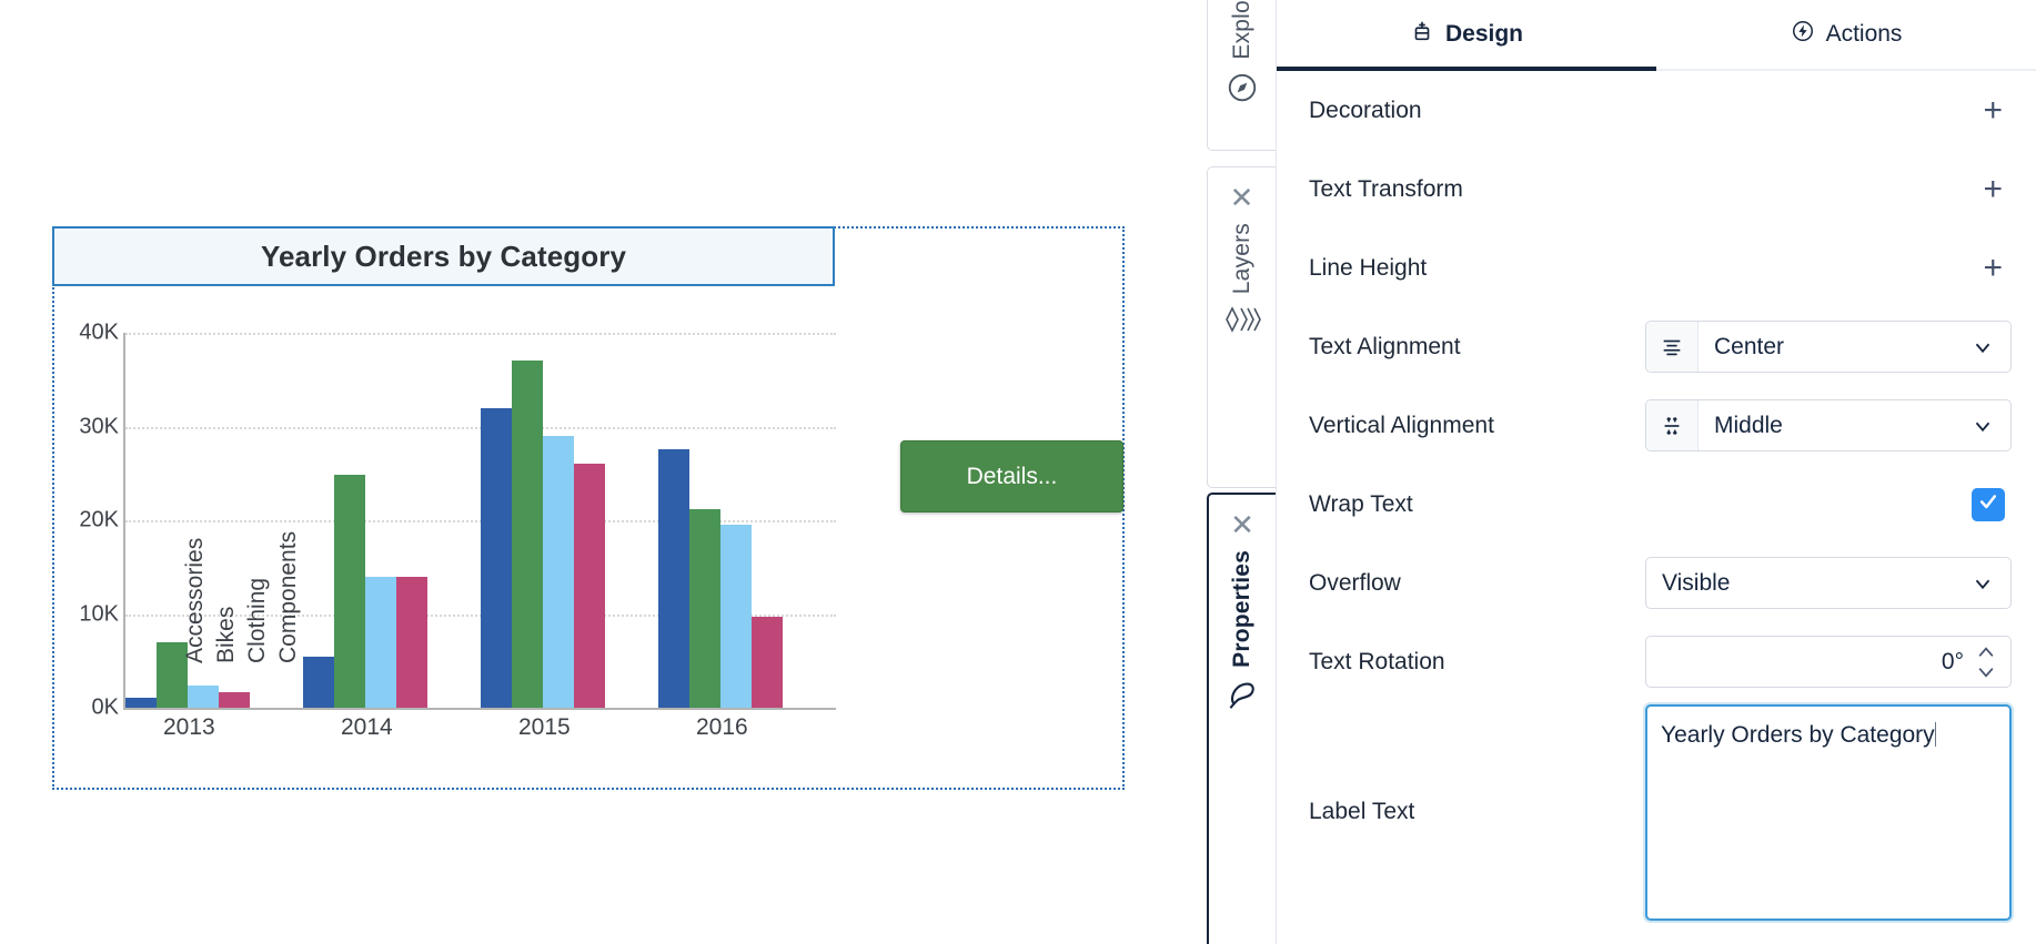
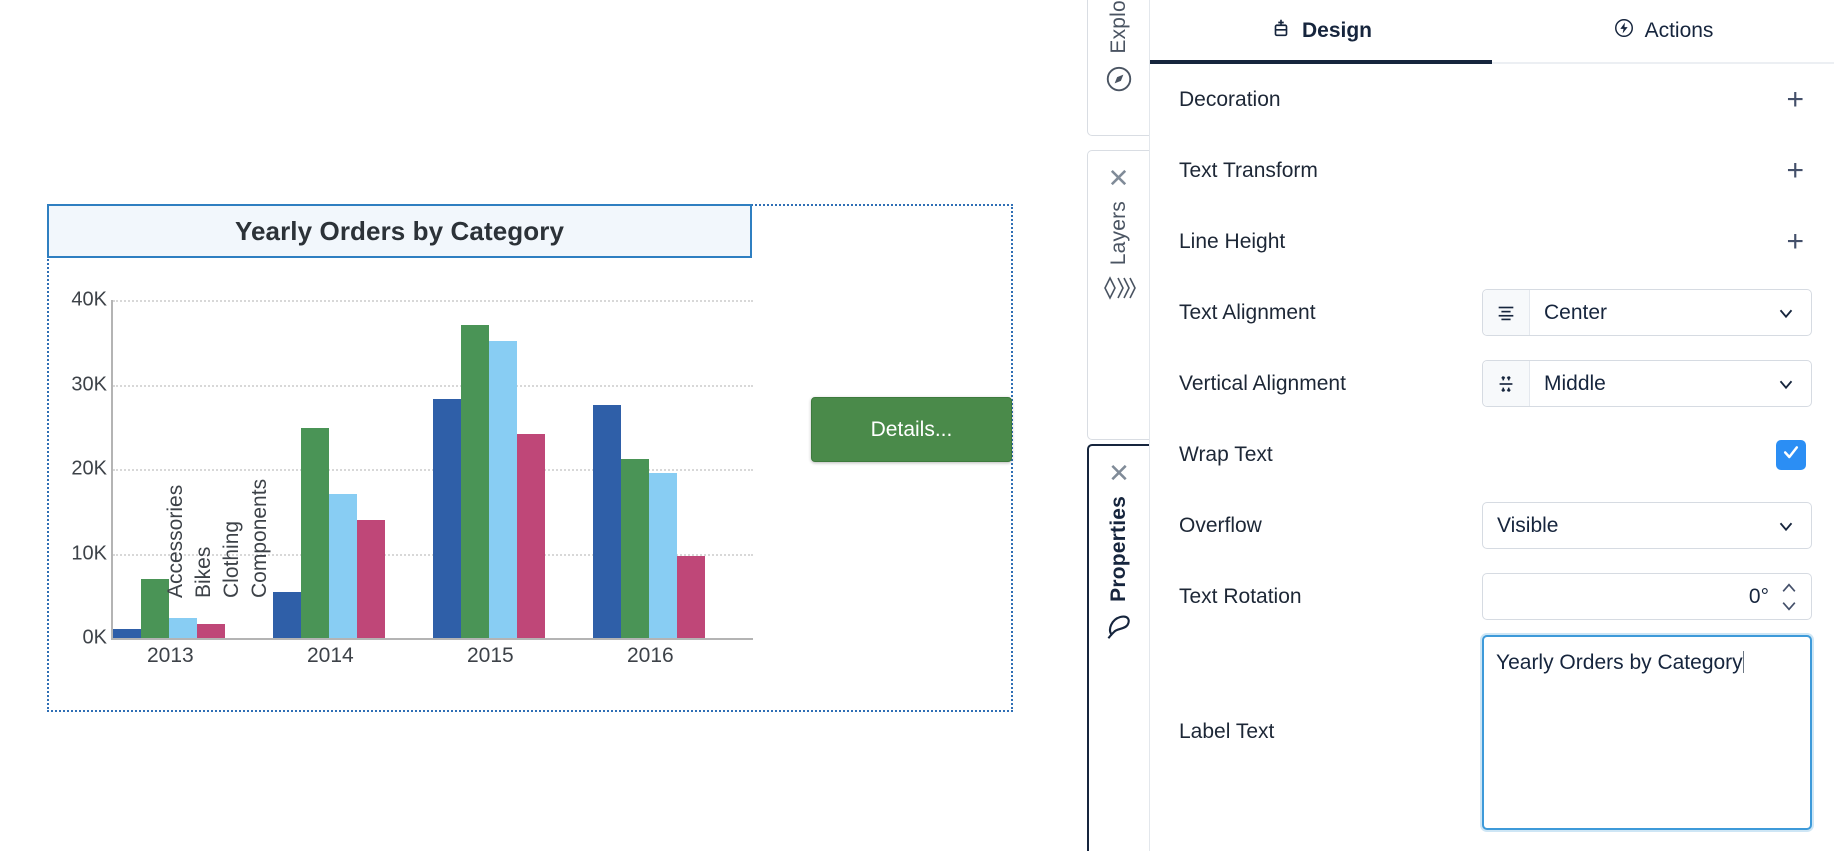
Clothing/2014: 14K -> 17K
Accessories/2015: 32K -> 28K
Clothing/2015: 29K -> 35K
Components/2015: 26K -> 24K
